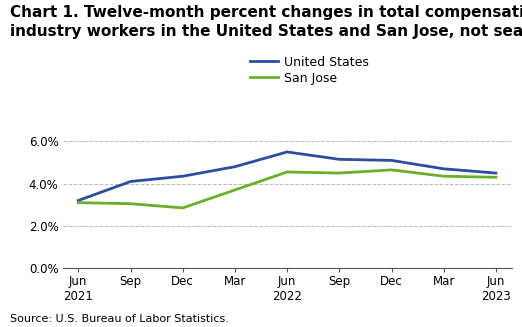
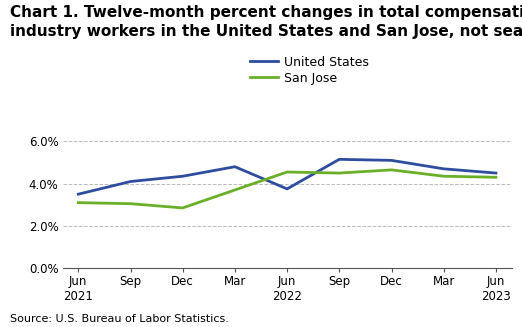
United States/Jun 2021: 3.20% -> 3.50%
United States/Jun 2022: 5.50% -> 3.75%
